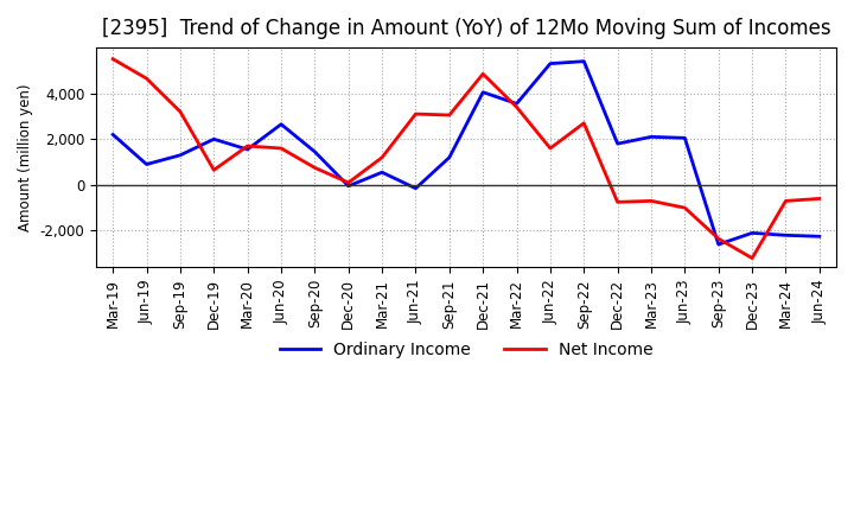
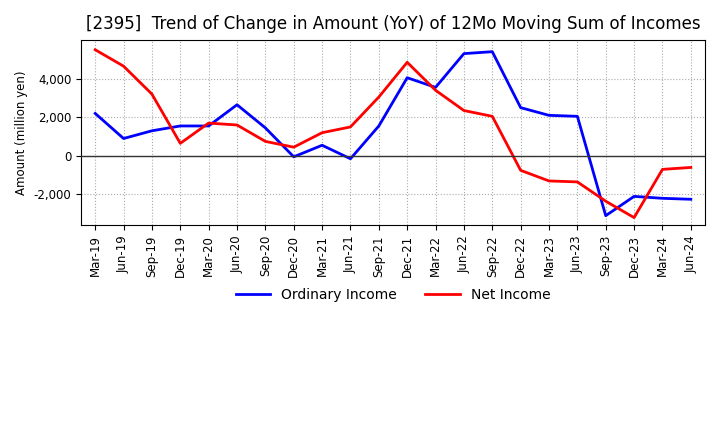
Ordinary Income/Dec-19: 2,000 -> 1,600
Net Income/Dec-20: 100 -> 400
Net Income/Jun-21: 3,100 -> 1,500
Ordinary Income/Sep-21: 1,200 -> 1,600
Net Income/Jun-22: 1,600 -> 2,400
Net Income/Sep-22: 2,700 -> 2,000
Ordinary Income/Dec-22: 1,800 -> 2,500
Net Income/Mar-23: -700 -> -1,300
Net Income/Jun-23: -1,000 -> -1,400
Ordinary Income/Sep-23: -2,600 -> -3,100
